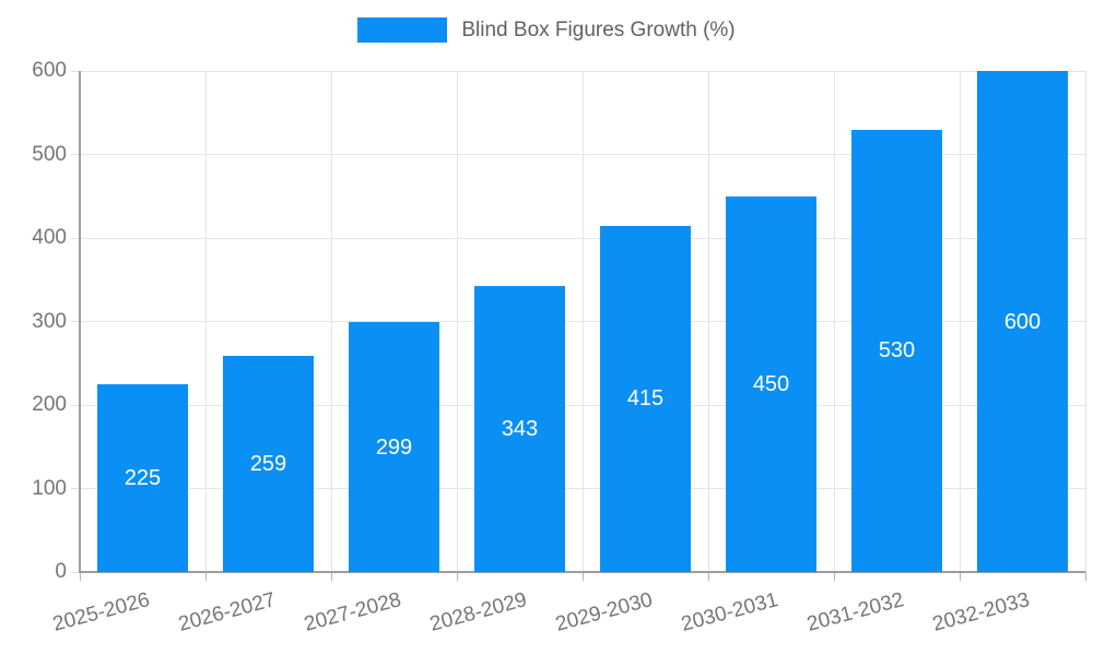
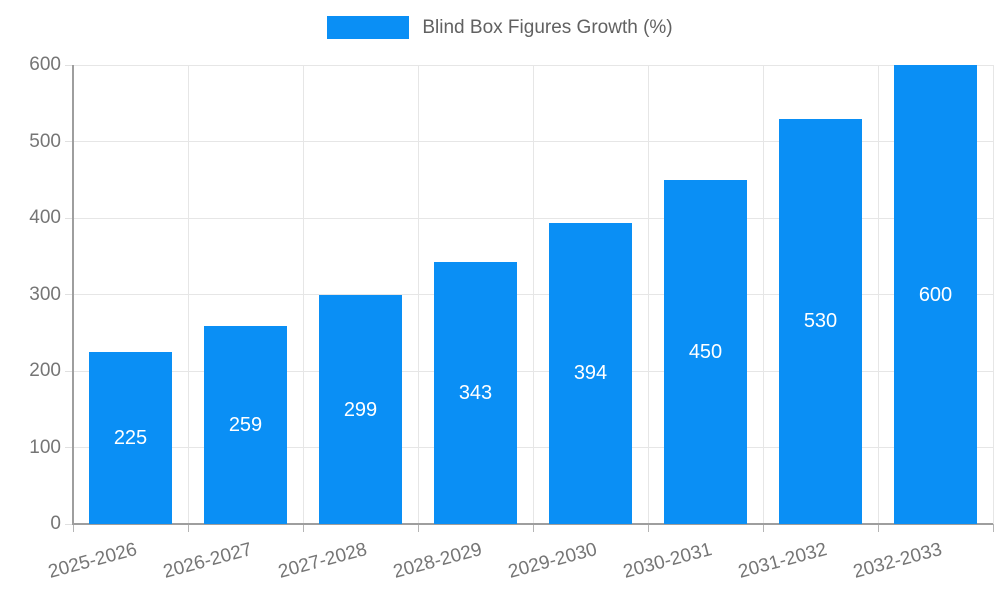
2029-2030: 415 -> 394
